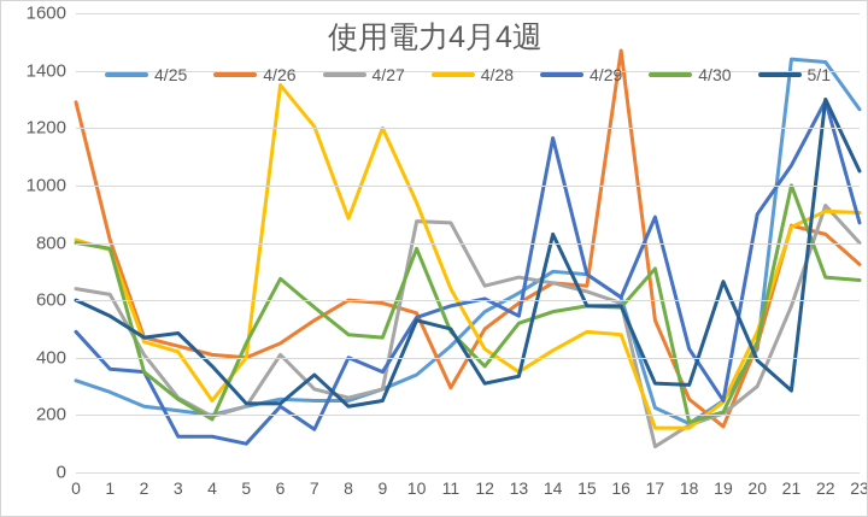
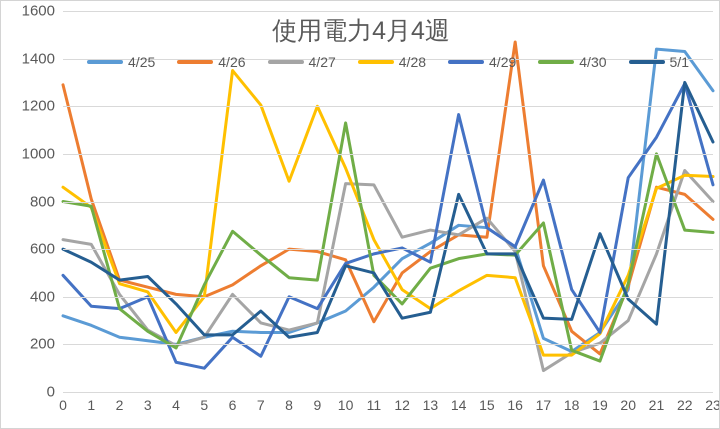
4/28/0: 810 -> 860
4/29/3: 120 -> 400
4/30/10: 780 -> 1130
4/27/15: 630 -> 730
4/30/19: 210 -> 130
